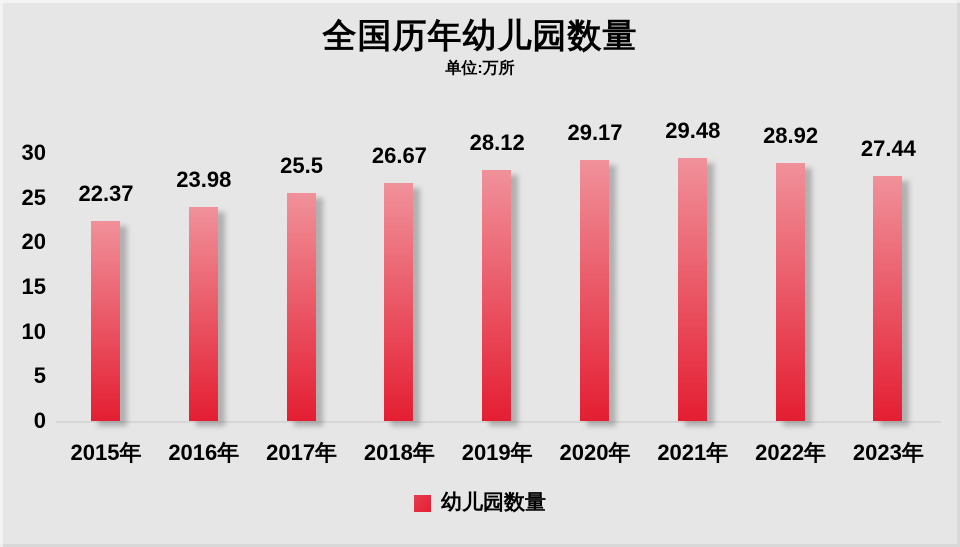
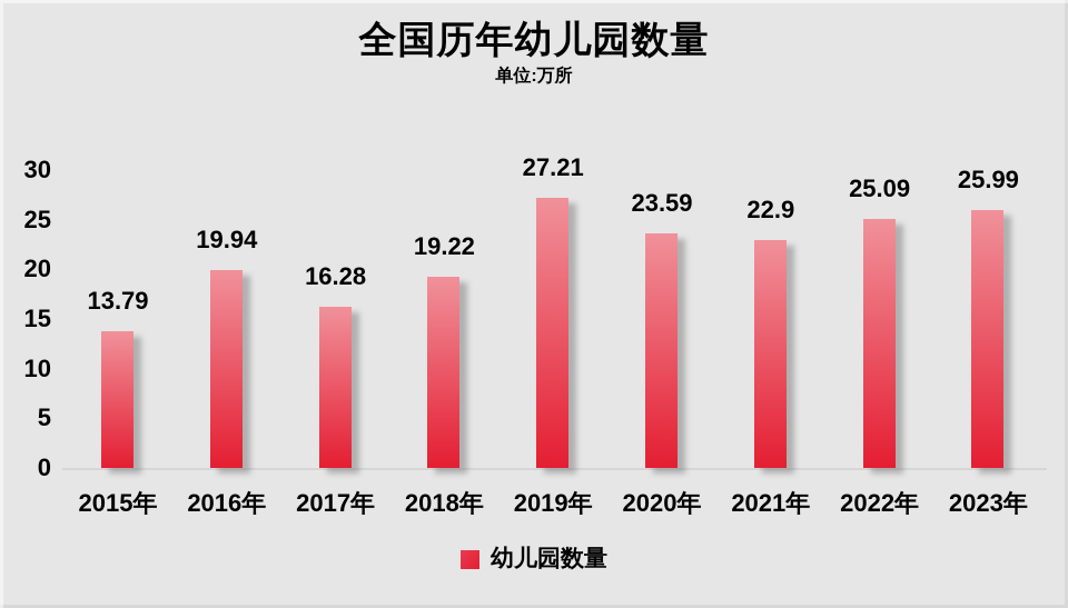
2015年: 22.37 -> 13.79
2016年: 23.98 -> 19.94
2017年: 25.5 -> 16.28
2018年: 26.67 -> 19.22
2019年: 28.12 -> 27.21
2020年: 29.17 -> 23.59
2021年: 29.48 -> 22.9
2022年: 28.92 -> 25.09
2023年: 27.44 -> 25.99
